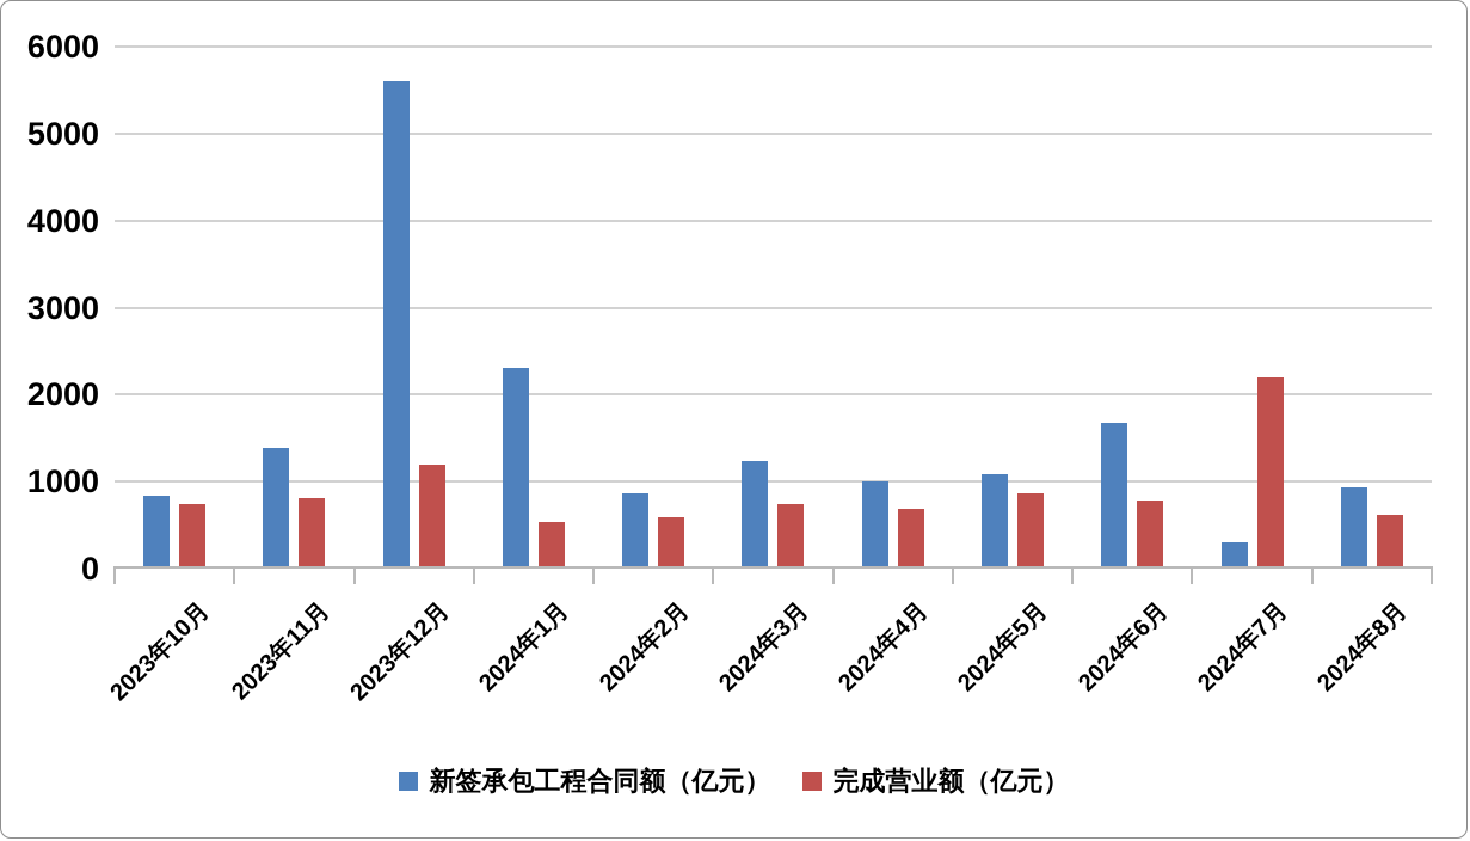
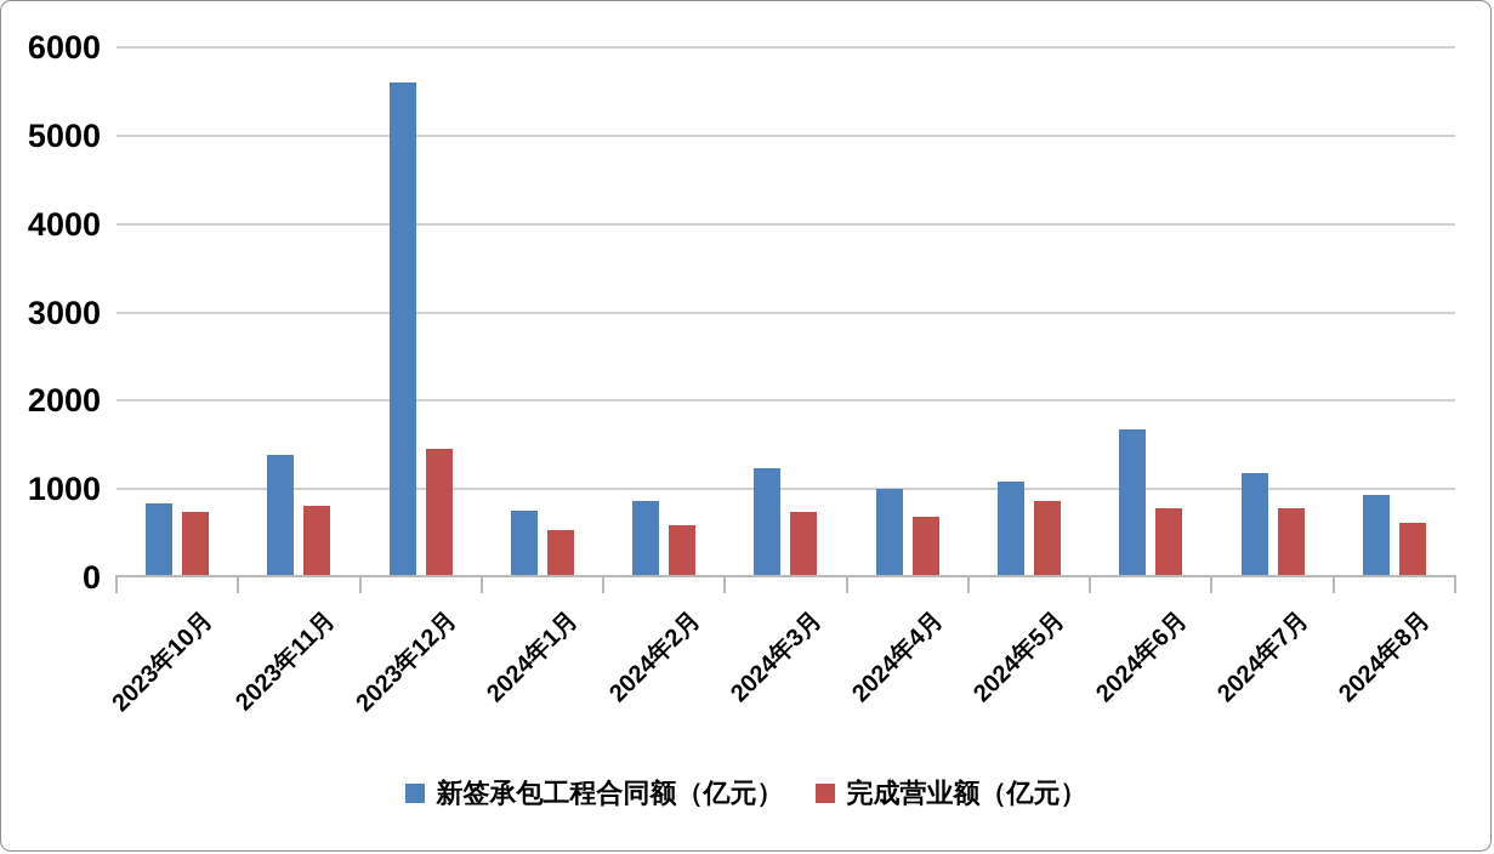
完成营业额（亿元）/2023年12月: 1200 -> 1400
新签承包工程合同额（亿元）/2024年1月: 2300 -> 800
新签承包工程合同额（亿元）/2024年7月: 300 -> 1200
完成营业额（亿元）/2024年7月: 2200 -> 800
